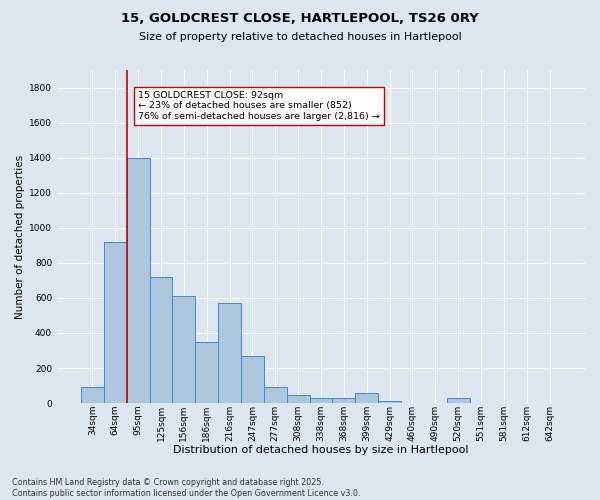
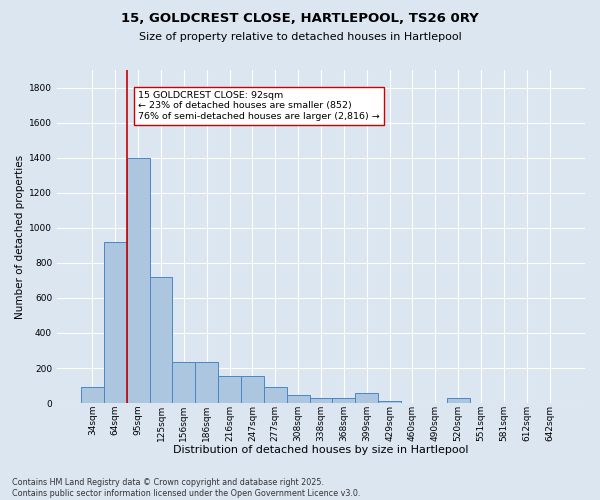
156sqm: 610 -> 240
186sqm: 350 -> 240
216sqm: 570 -> 160
247sqm: 270 -> 160
